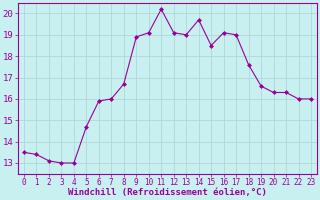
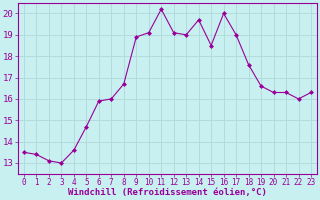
4: 13.0 -> 13.6
16: 19.1 -> 20.0
23: 16.0 -> 16.3
